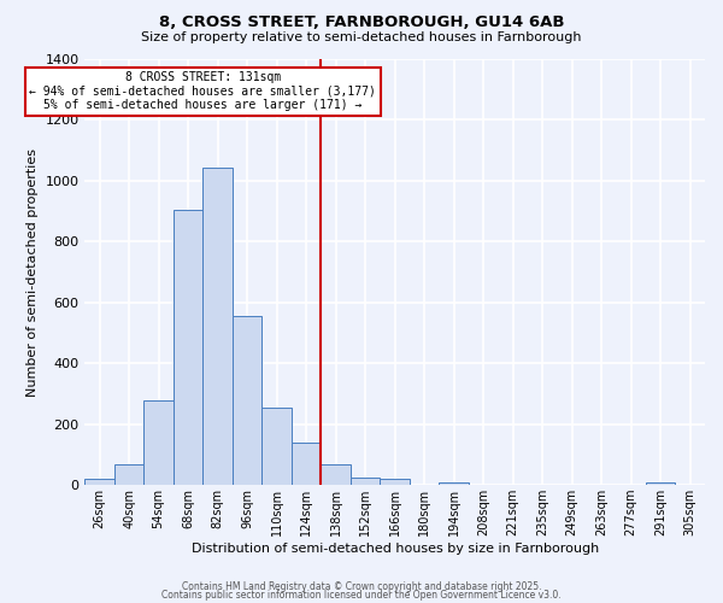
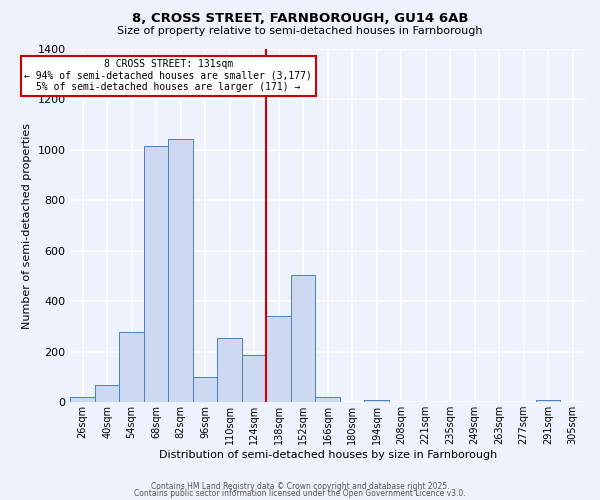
68sqm: 905 -> 1015
96sqm: 555 -> 100
124sqm: 138 -> 185
138sqm: 68 -> 340
152sqm: 25 -> 505
